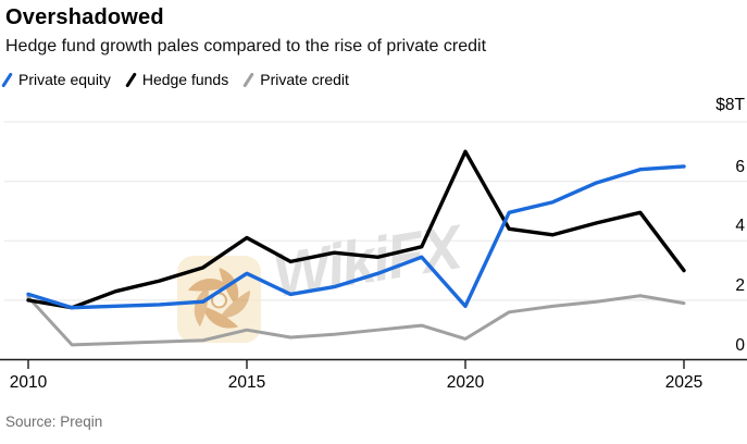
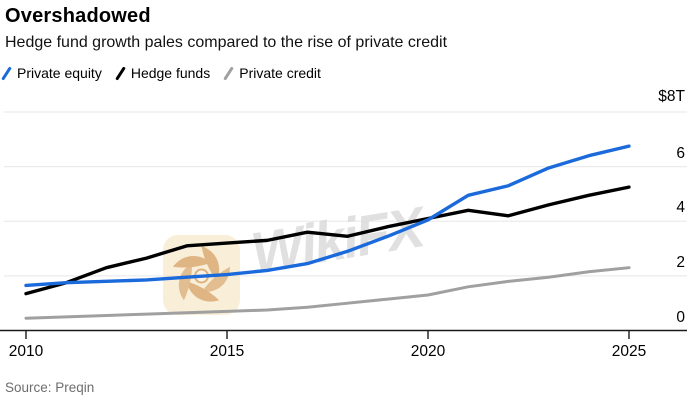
Private equity/2010: 2.2 -> 1.6
Hedge funds/2010: 2.0 -> 1.4
Private credit/2010: 2.1 -> 0.5
Private equity/2015: 2.9 -> 2.0
Hedge funds/2015: 4.1 -> 3.2
Private credit/2015: 1.0 -> 0.7
Private equity/2020: 1.8 -> 4.0
Hedge funds/2020: 7.0 -> 4.1
Private credit/2020: 0.7 -> 1.3
Private equity/2025: 6.5 -> 6.8
Hedge funds/2025: 3.0 -> 5.2
Private credit/2025: 1.9 -> 2.3
